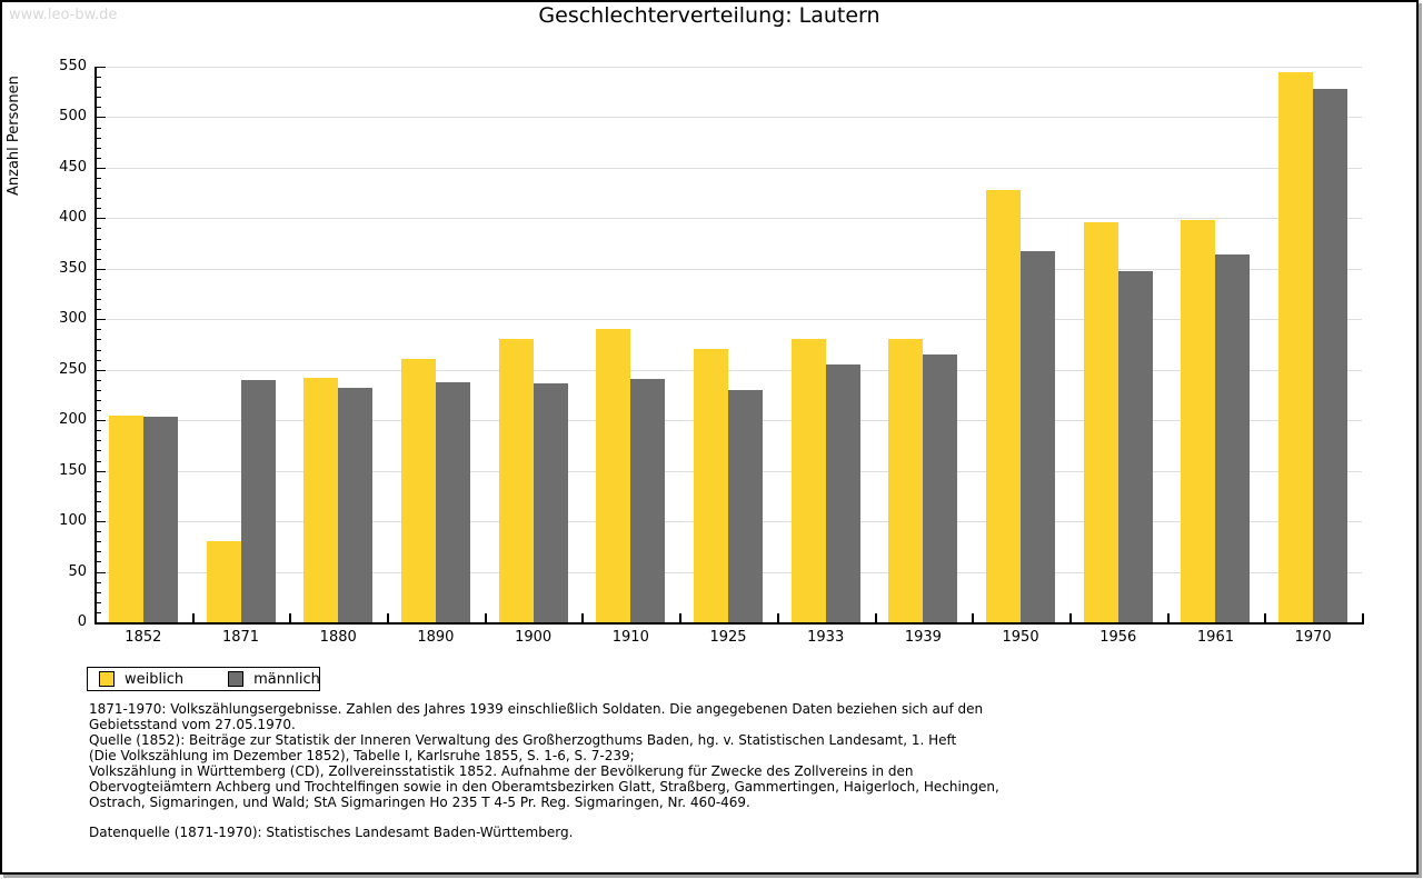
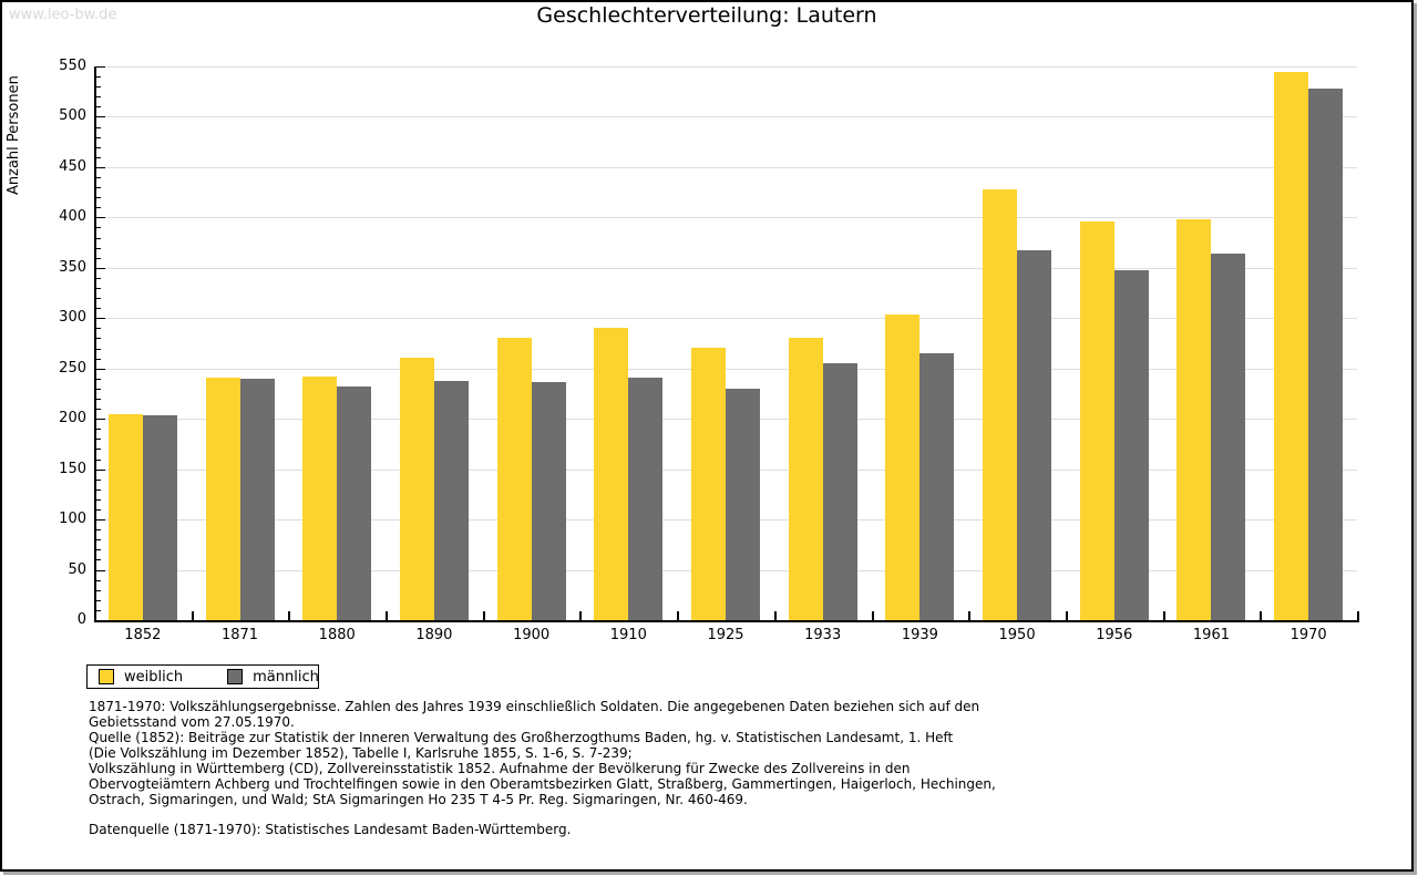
weiblich/1871: 80 -> 240
weiblich/1939: 280 -> 300
